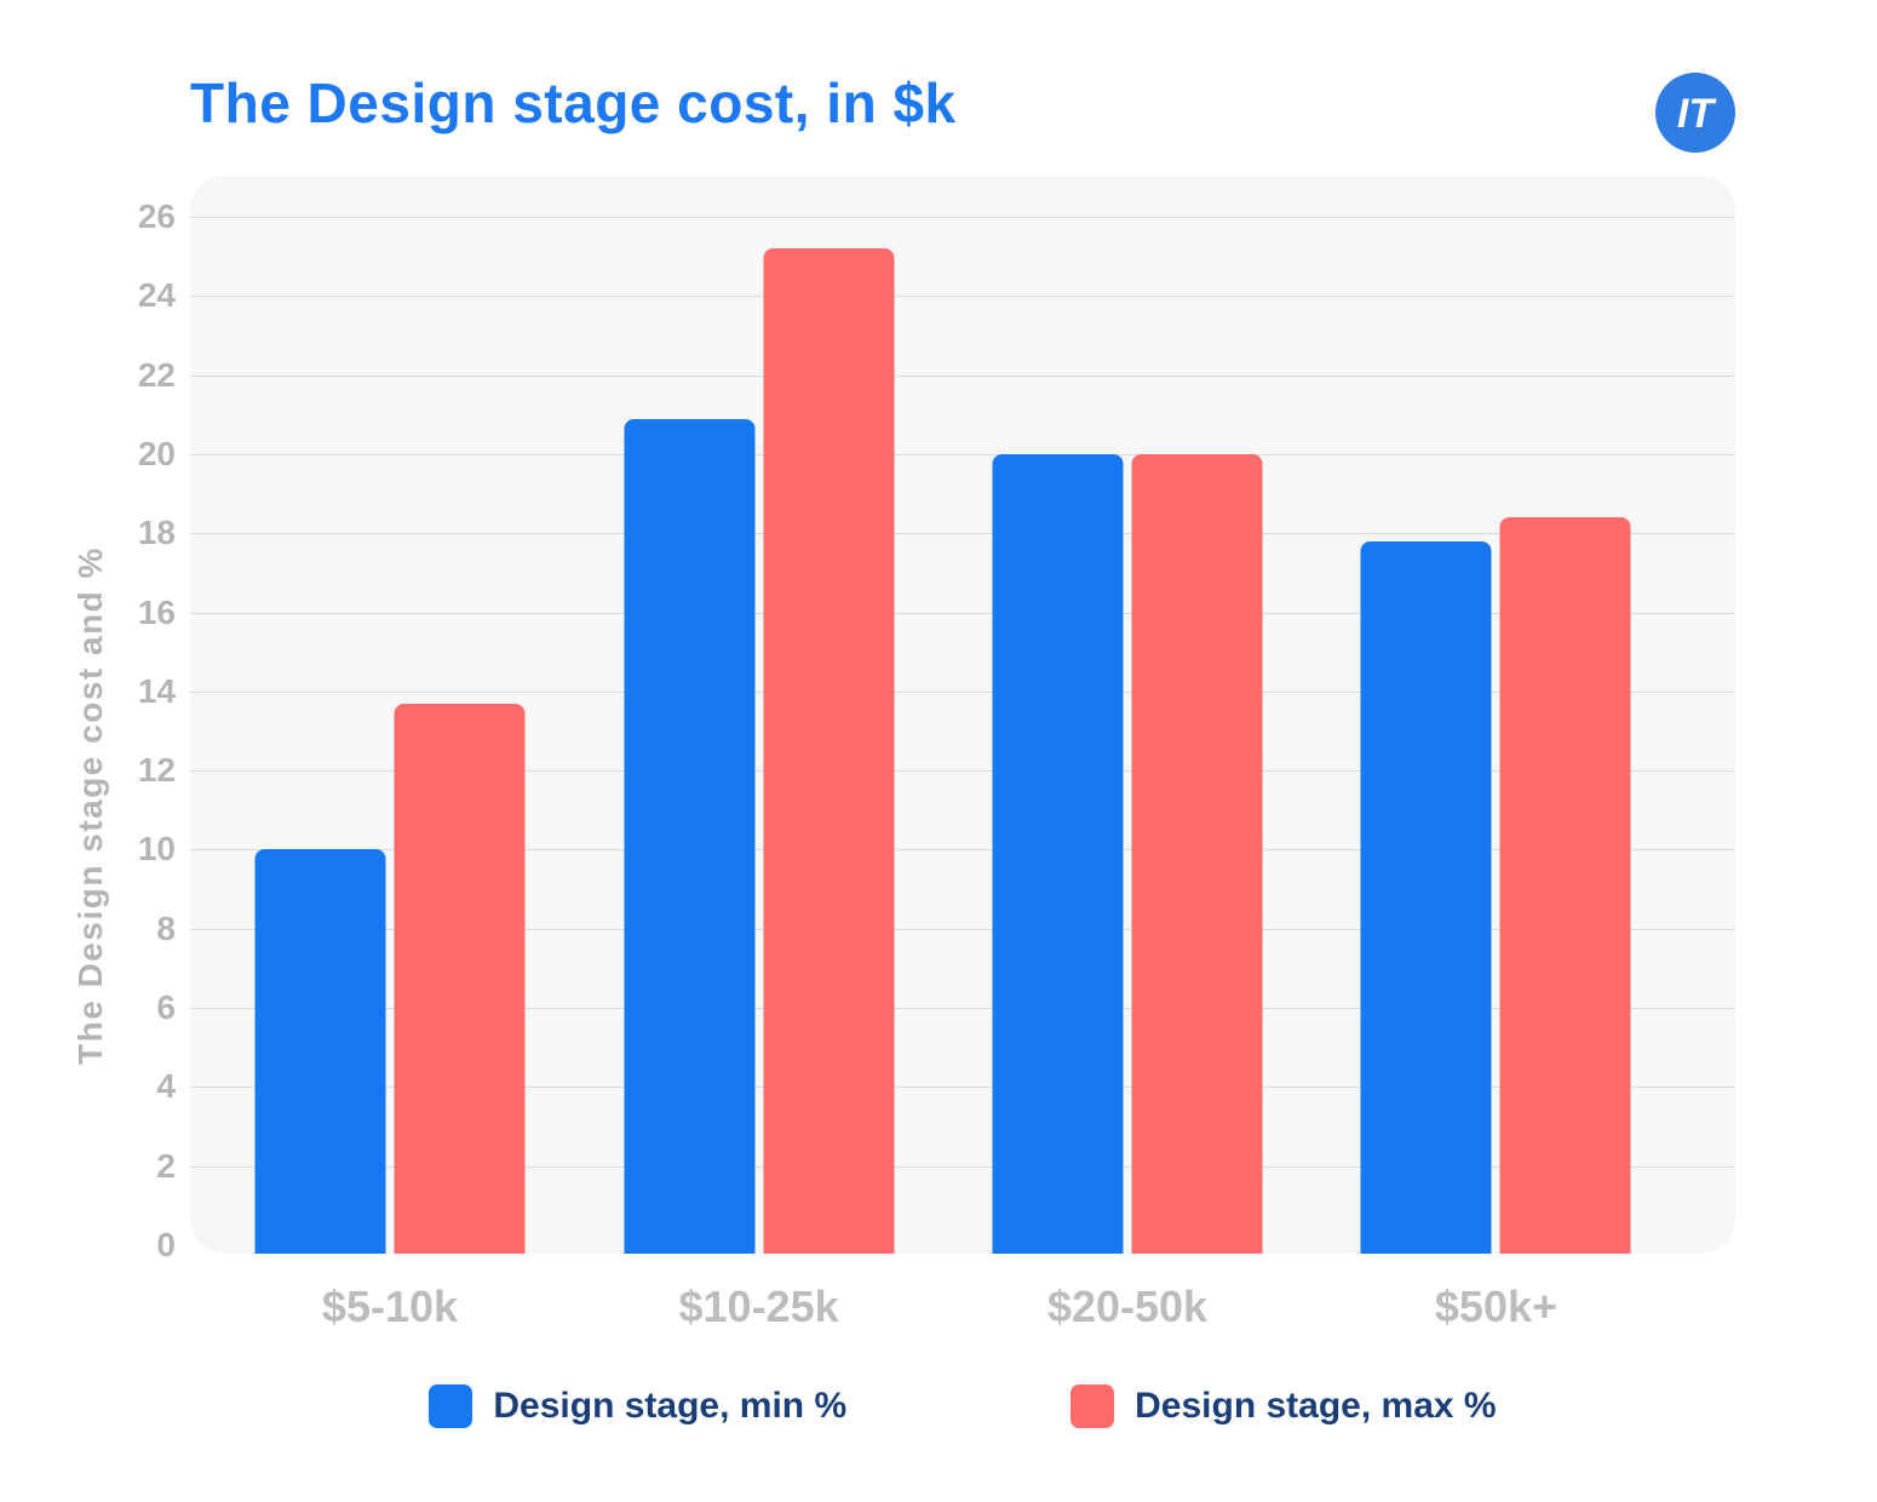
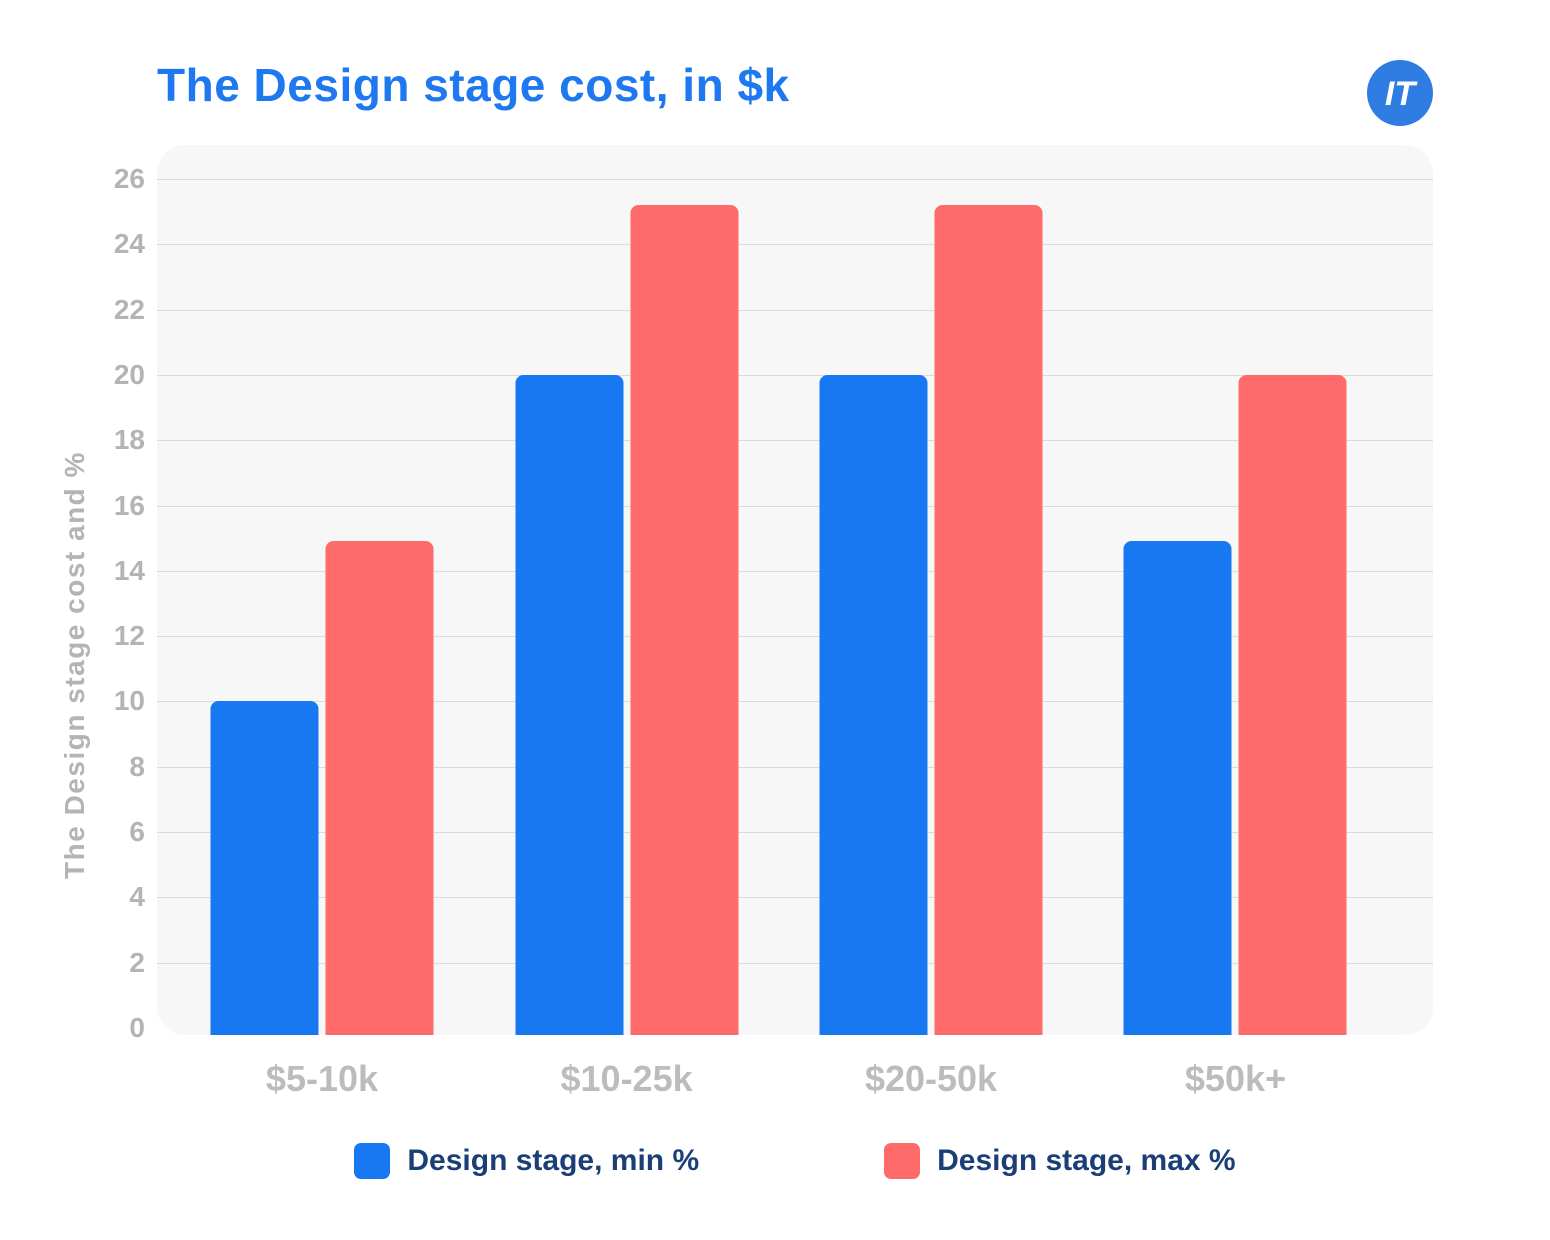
Design stage, max %/$5-10k: 13.7 -> 14.9
Design stage, min %/$10-25k: 20.9 -> 20.0
Design stage, max %/$20-50k: 20.0 -> 25.2
Design stage, min %/$50k+: 17.8 -> 14.9
Design stage, max %/$50k+: 18.4 -> 20.0
